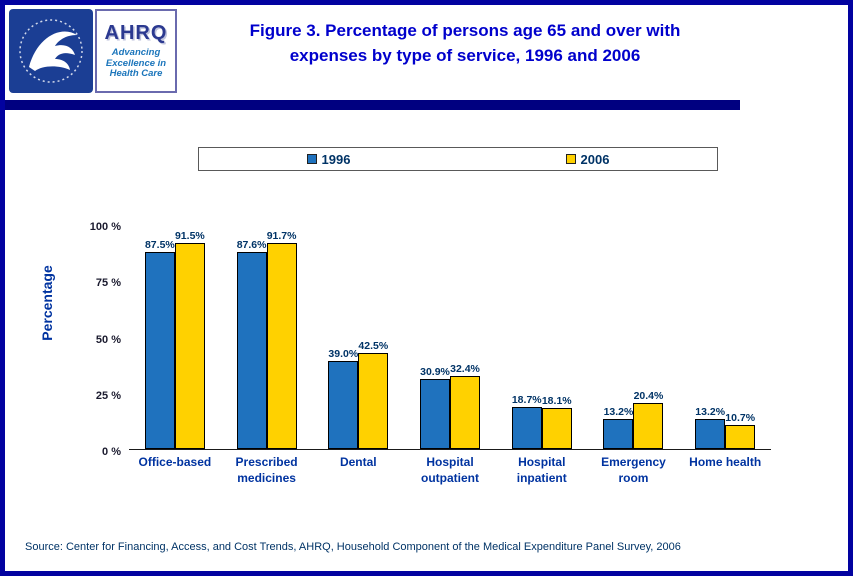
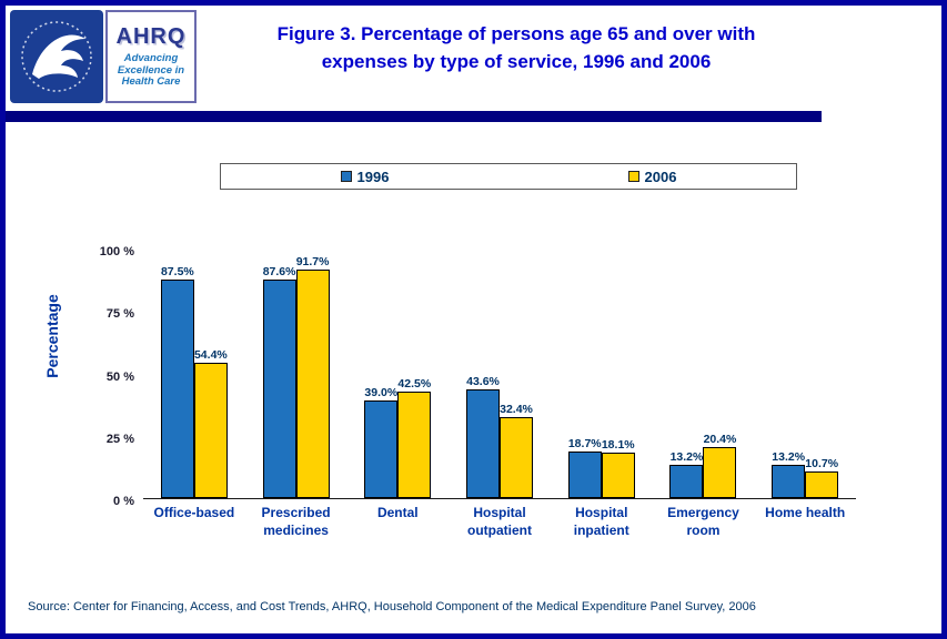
2006/Office-based: 91.5% -> 54.4%
1996/Hospital outpatient: 30.9% -> 43.6%
